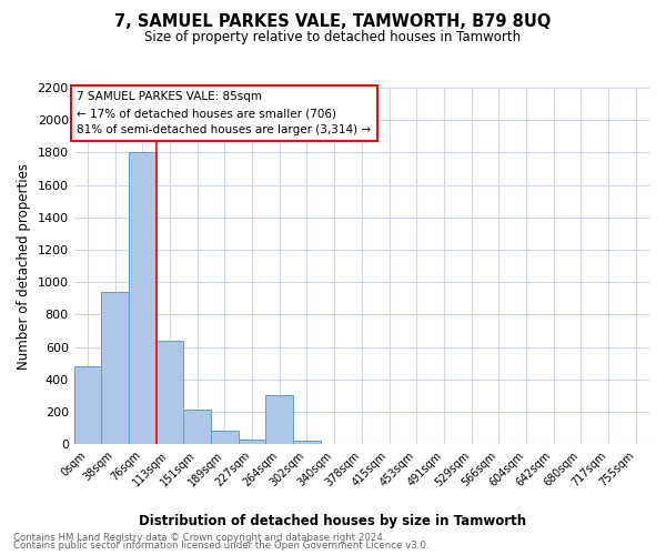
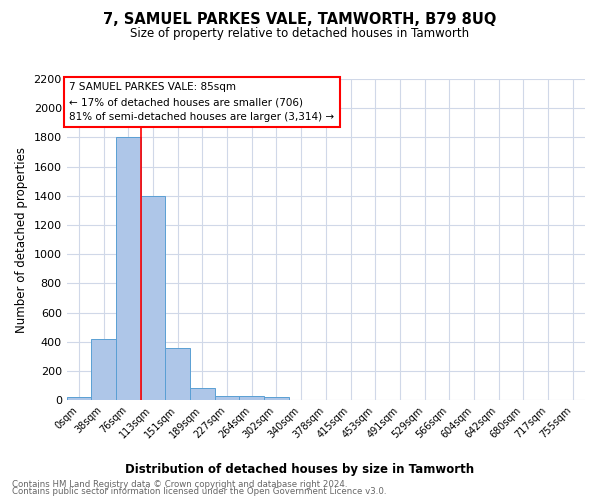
0sqm: 480 -> 20
38sqm: 940 -> 420
113sqm: 640 -> 1400
151sqm: 210 -> 360
264sqm: 300 -> 20
